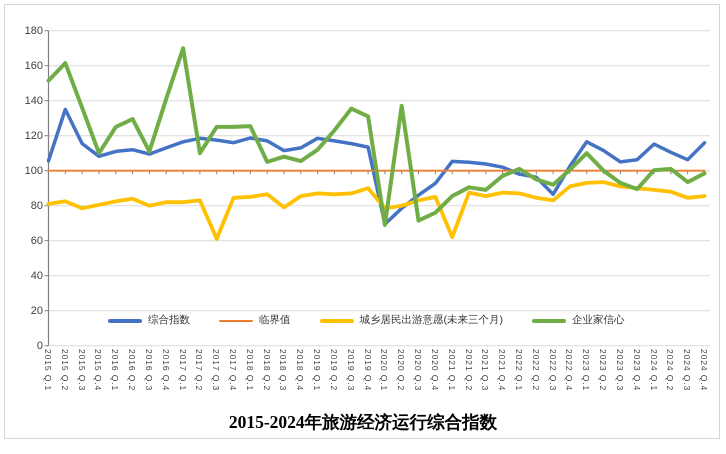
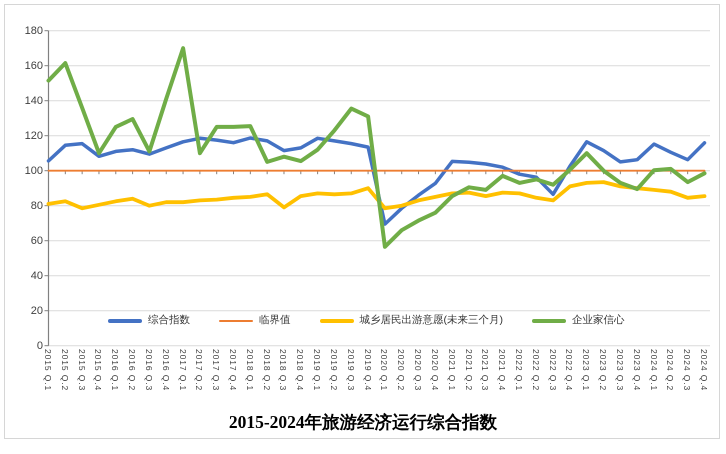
综合指数/2015 Q.2: 135 -> 114
城乡居民出游意愿(未来三个月)/2017 Q.3: 61 -> 84
企业家信心/2020 Q.1: 69 -> 56
企业家信心/2020 Q.2: 137 -> 66
城乡居民出游意愿(未来三个月)/2021 Q.1: 62 -> 87
企业家信心/2022 Q.1: 101 -> 93
